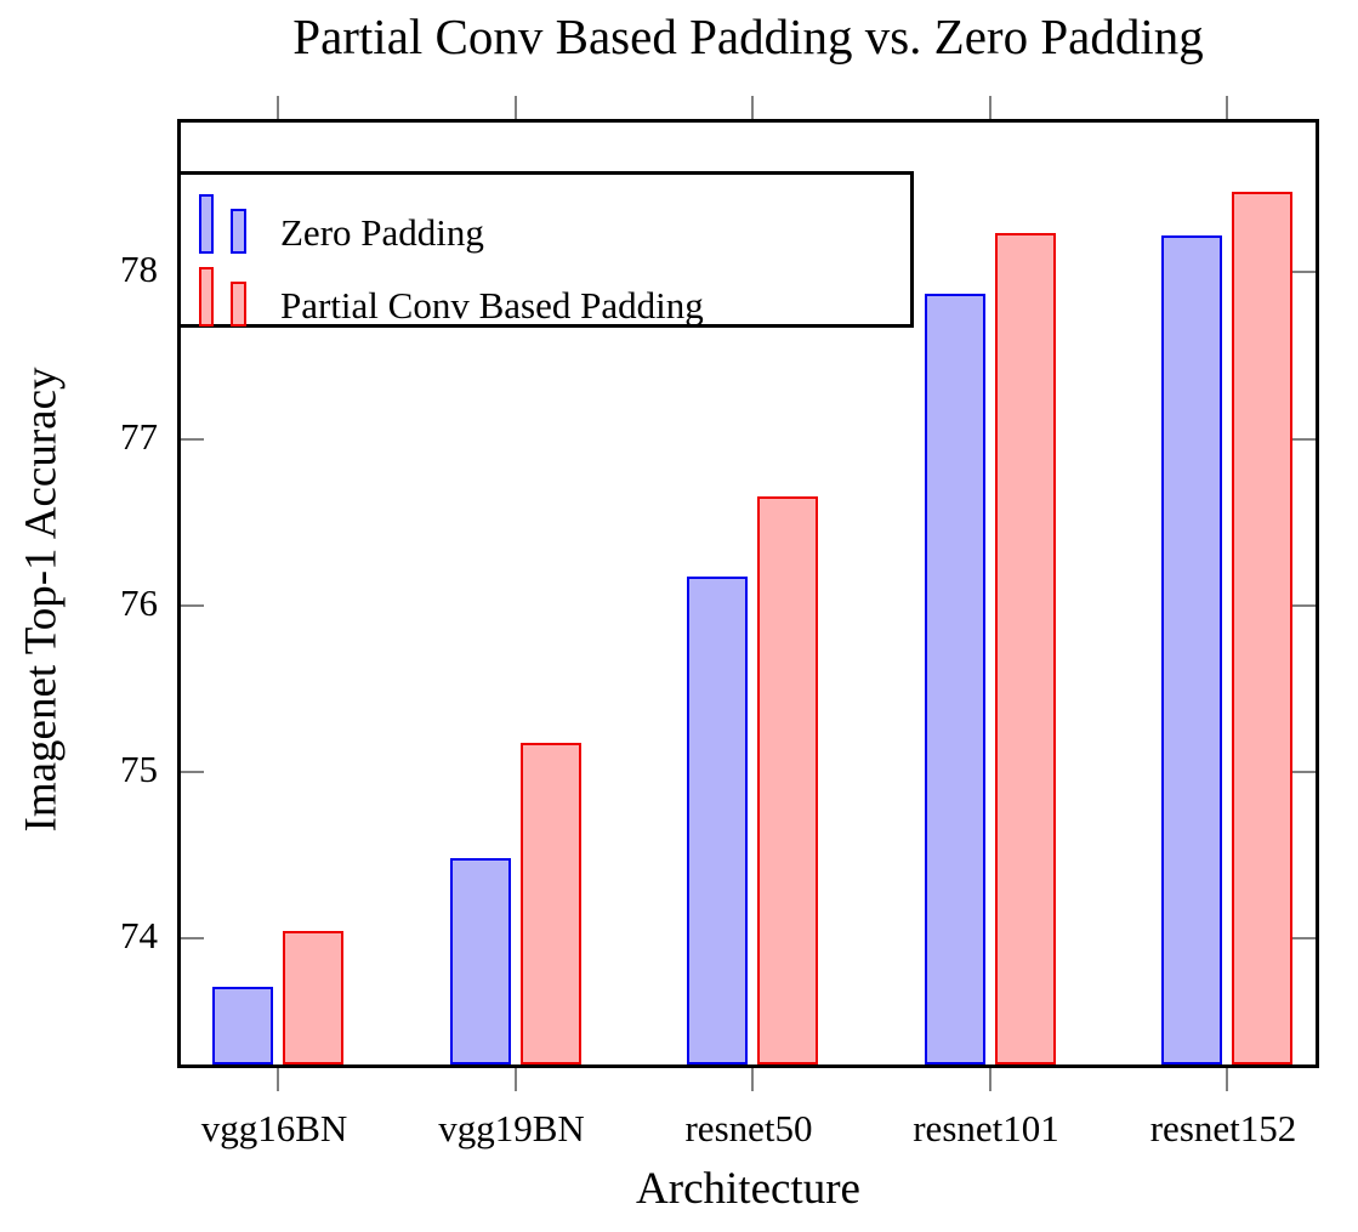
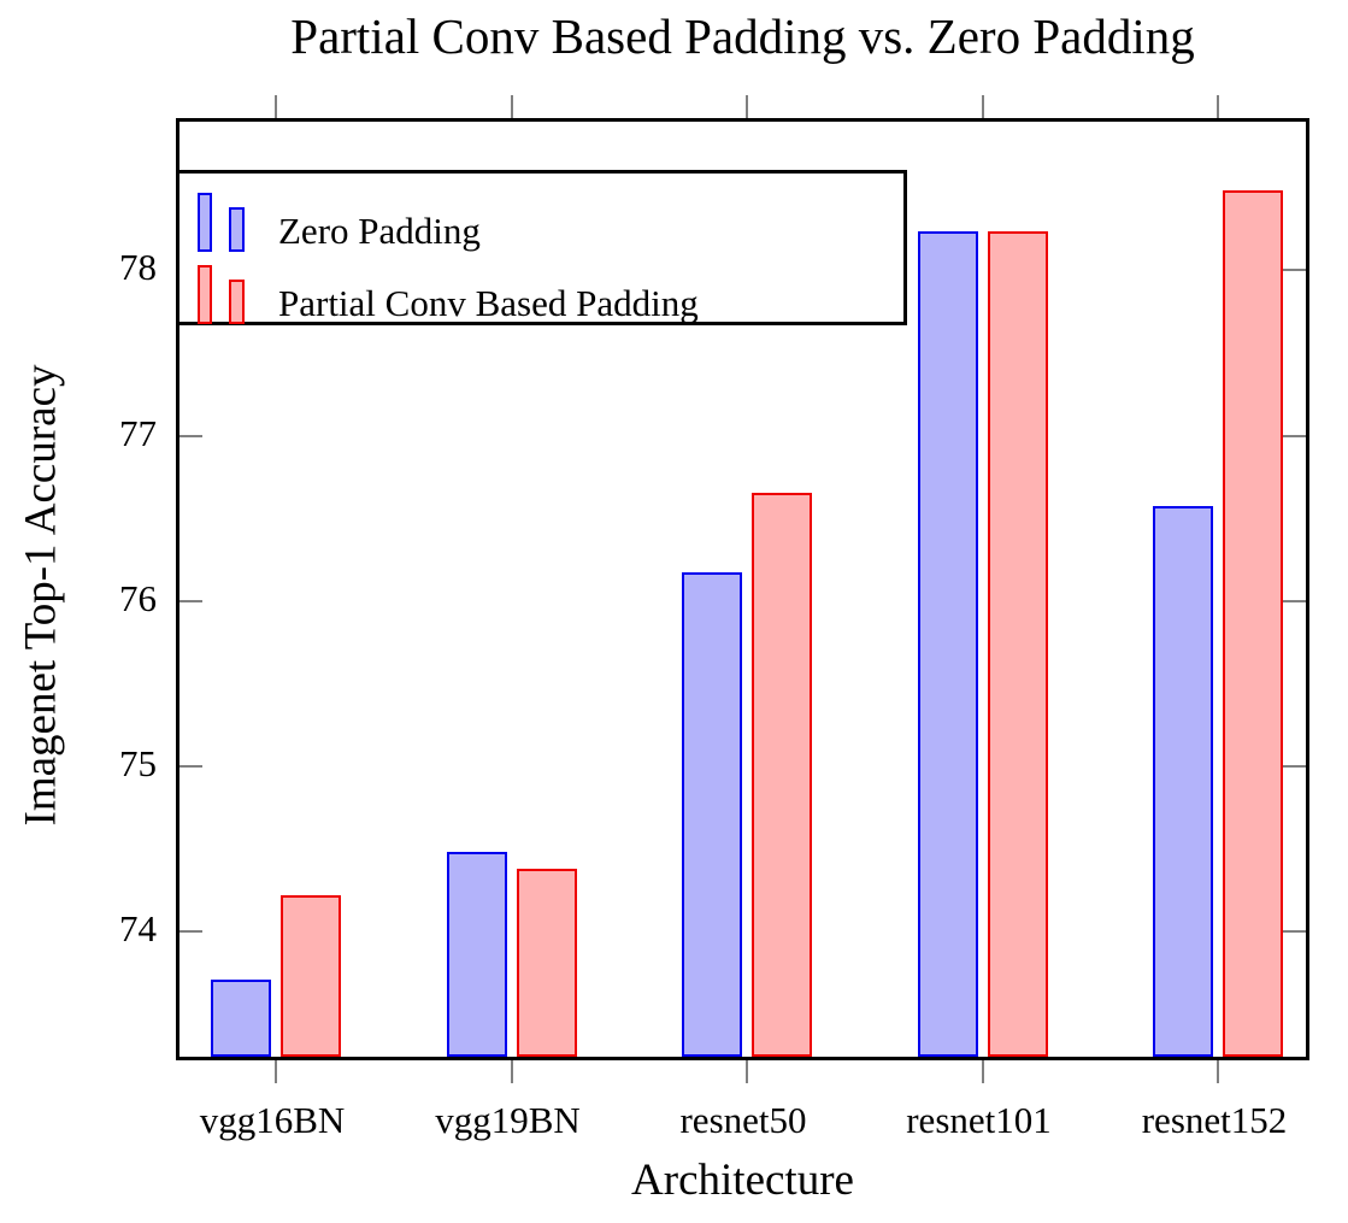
Partial Conv Based Padding/vgg16BN: 74.00 -> 74.18
Partial Conv Based Padding/vgg19BN: 75.13 -> 74.34
Zero Padding/resnet101: 77.83 -> 78.19
Zero Padding/resnet152: 78.18 -> 76.53
